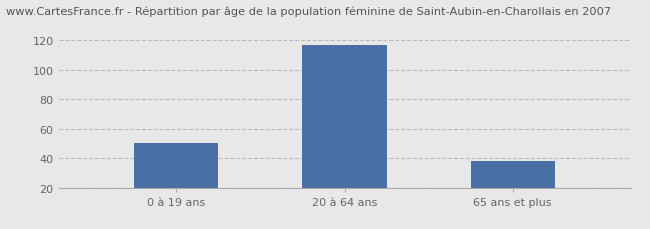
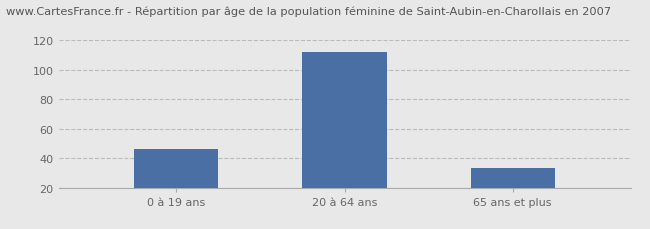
0 à 19 ans: 50 -> 46
20 à 64 ans: 117 -> 112
65 ans et plus: 38 -> 33
